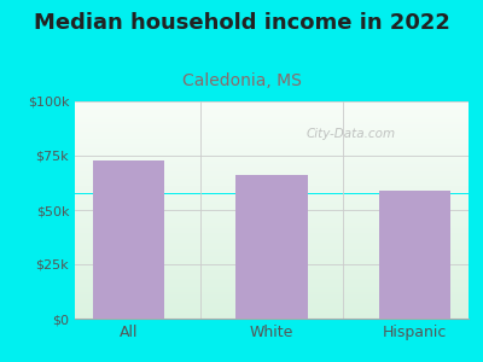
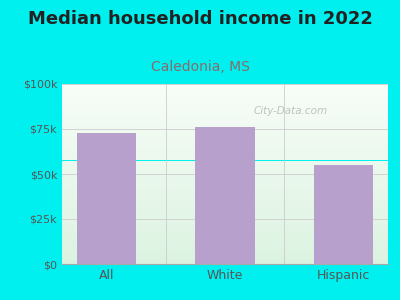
White: $66k -> $76k
Hispanic: $59k -> $55k
